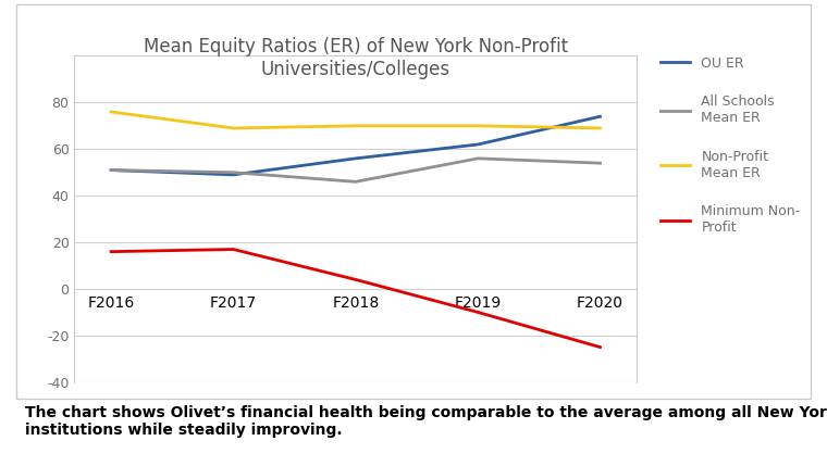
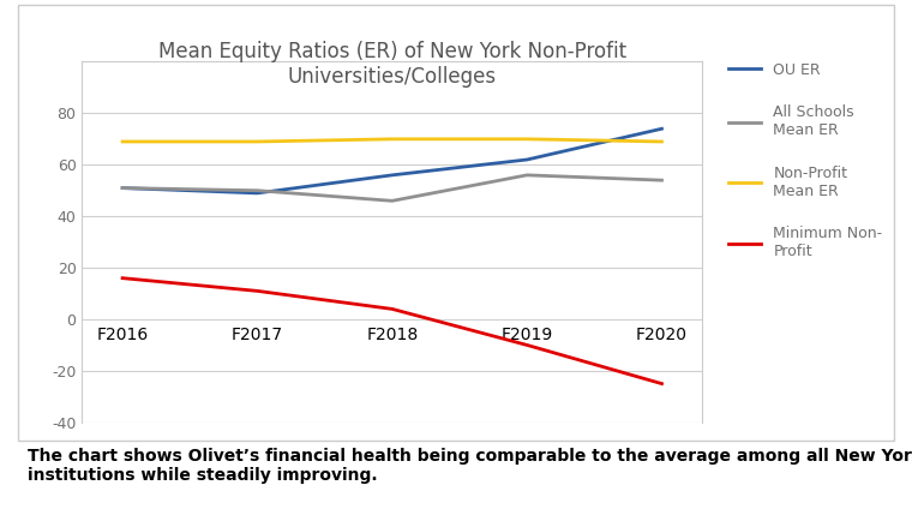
Non-Profit Mean ER/F2016: 76 -> 69
Minimum Non- Profit/F2017: 17 -> 11
